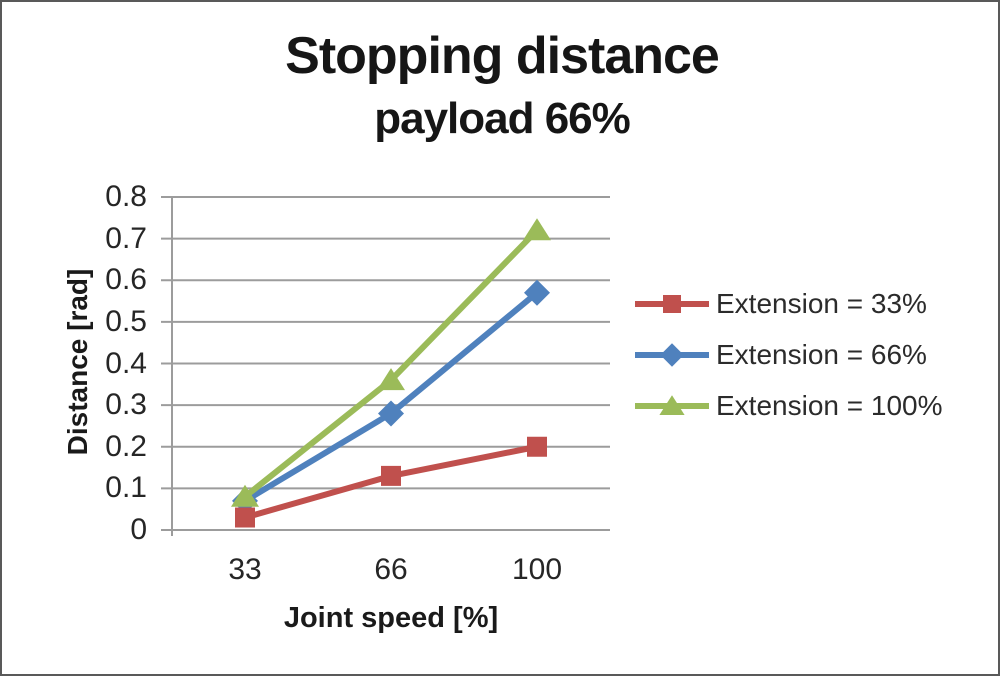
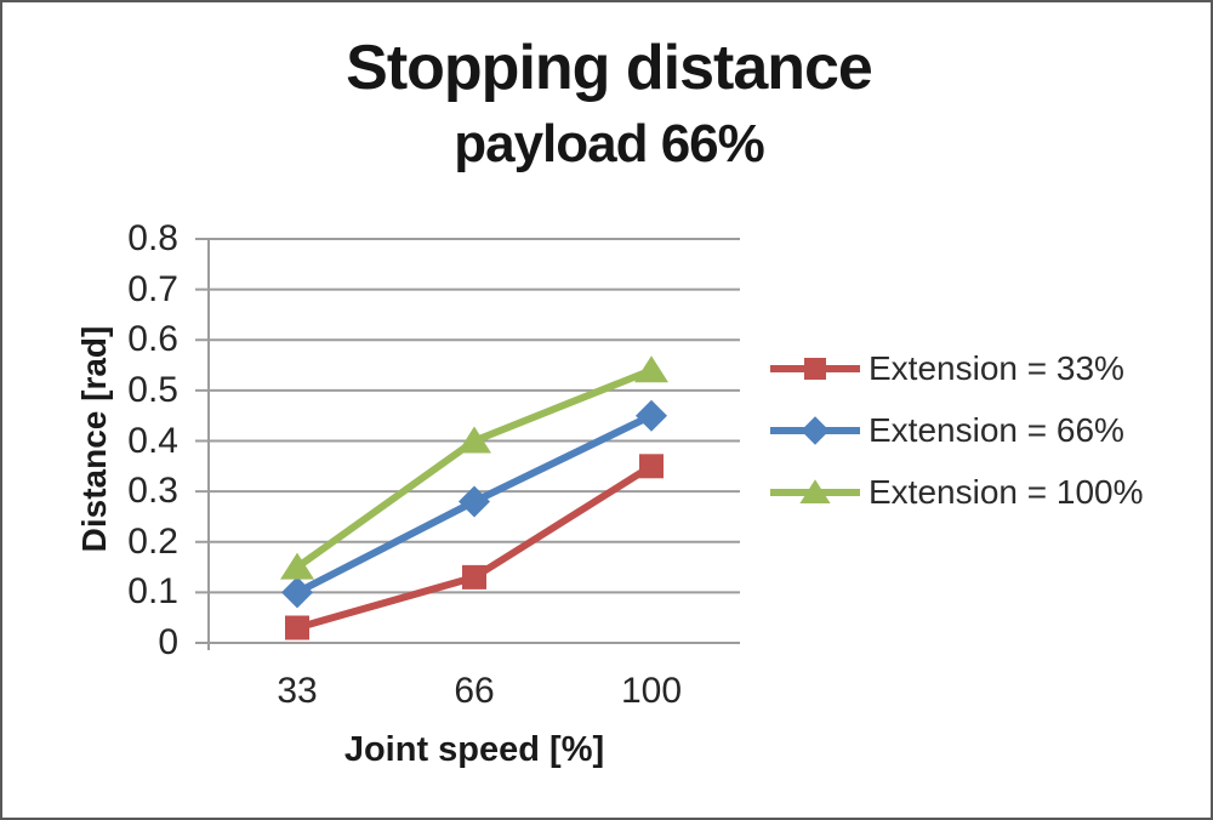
Extension = 66%/33: 0.07 -> 0.10
Extension = 100%/33: 0.08 -> 0.15
Extension = 100%/66: 0.36 -> 0.40
Extension = 33%/100: 0.20 -> 0.35
Extension = 66%/100: 0.57 -> 0.45
Extension = 100%/100: 0.72 -> 0.54
